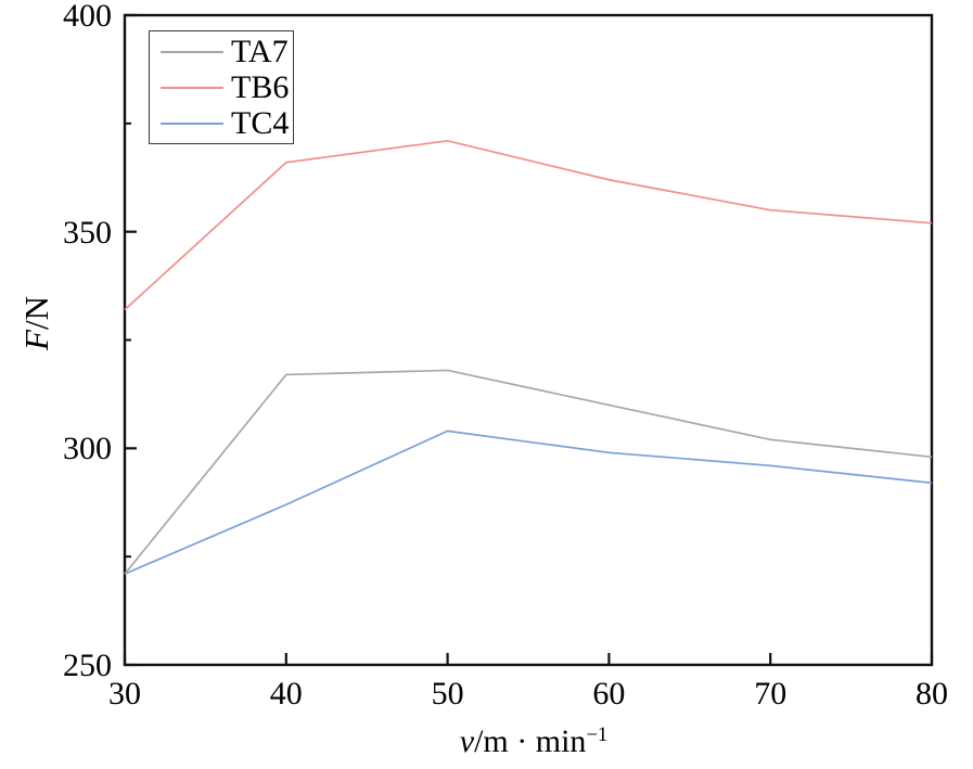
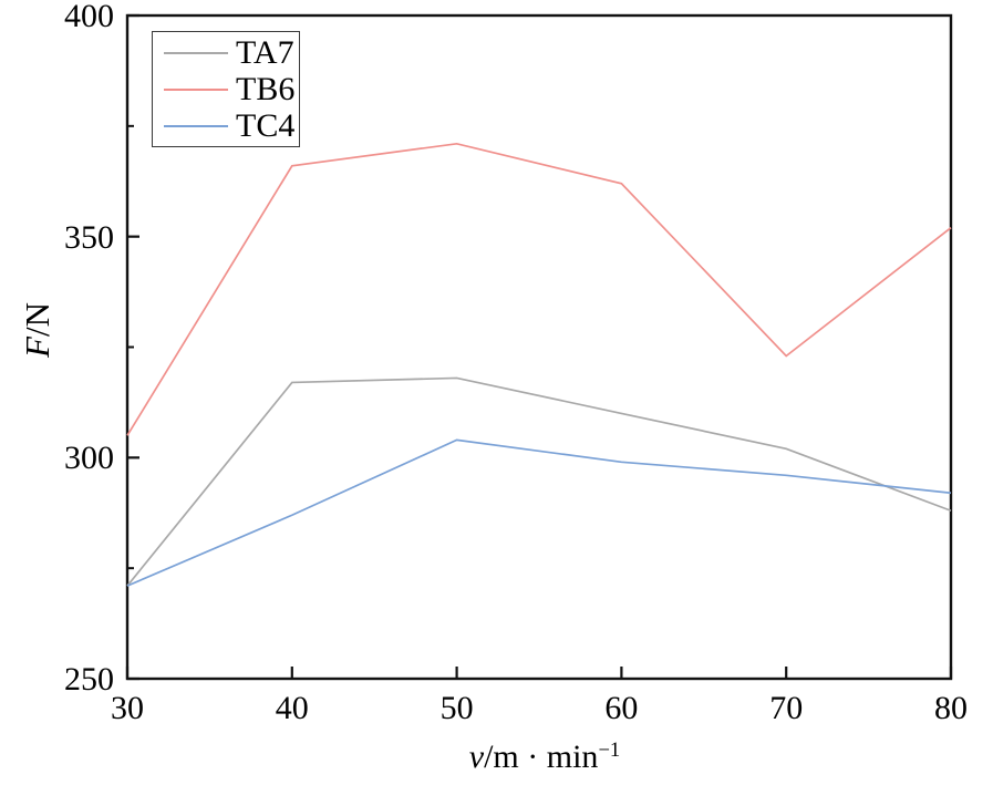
TB6/30: 332 -> 305
TB6/70: 355 -> 323
TA7/80: 298 -> 288
